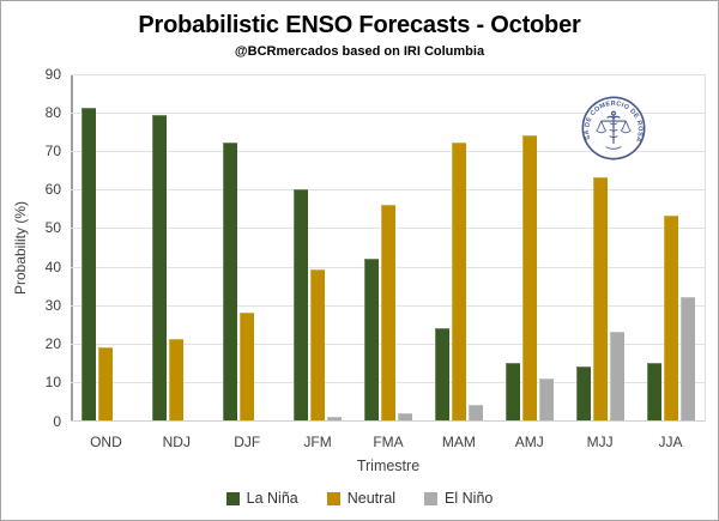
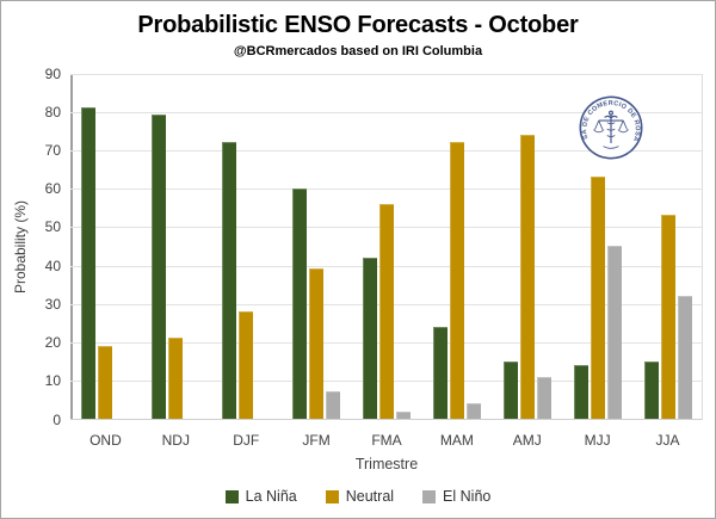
El Niño/JFM: 1 -> 7
El Niño/MJJ: 23 -> 45
